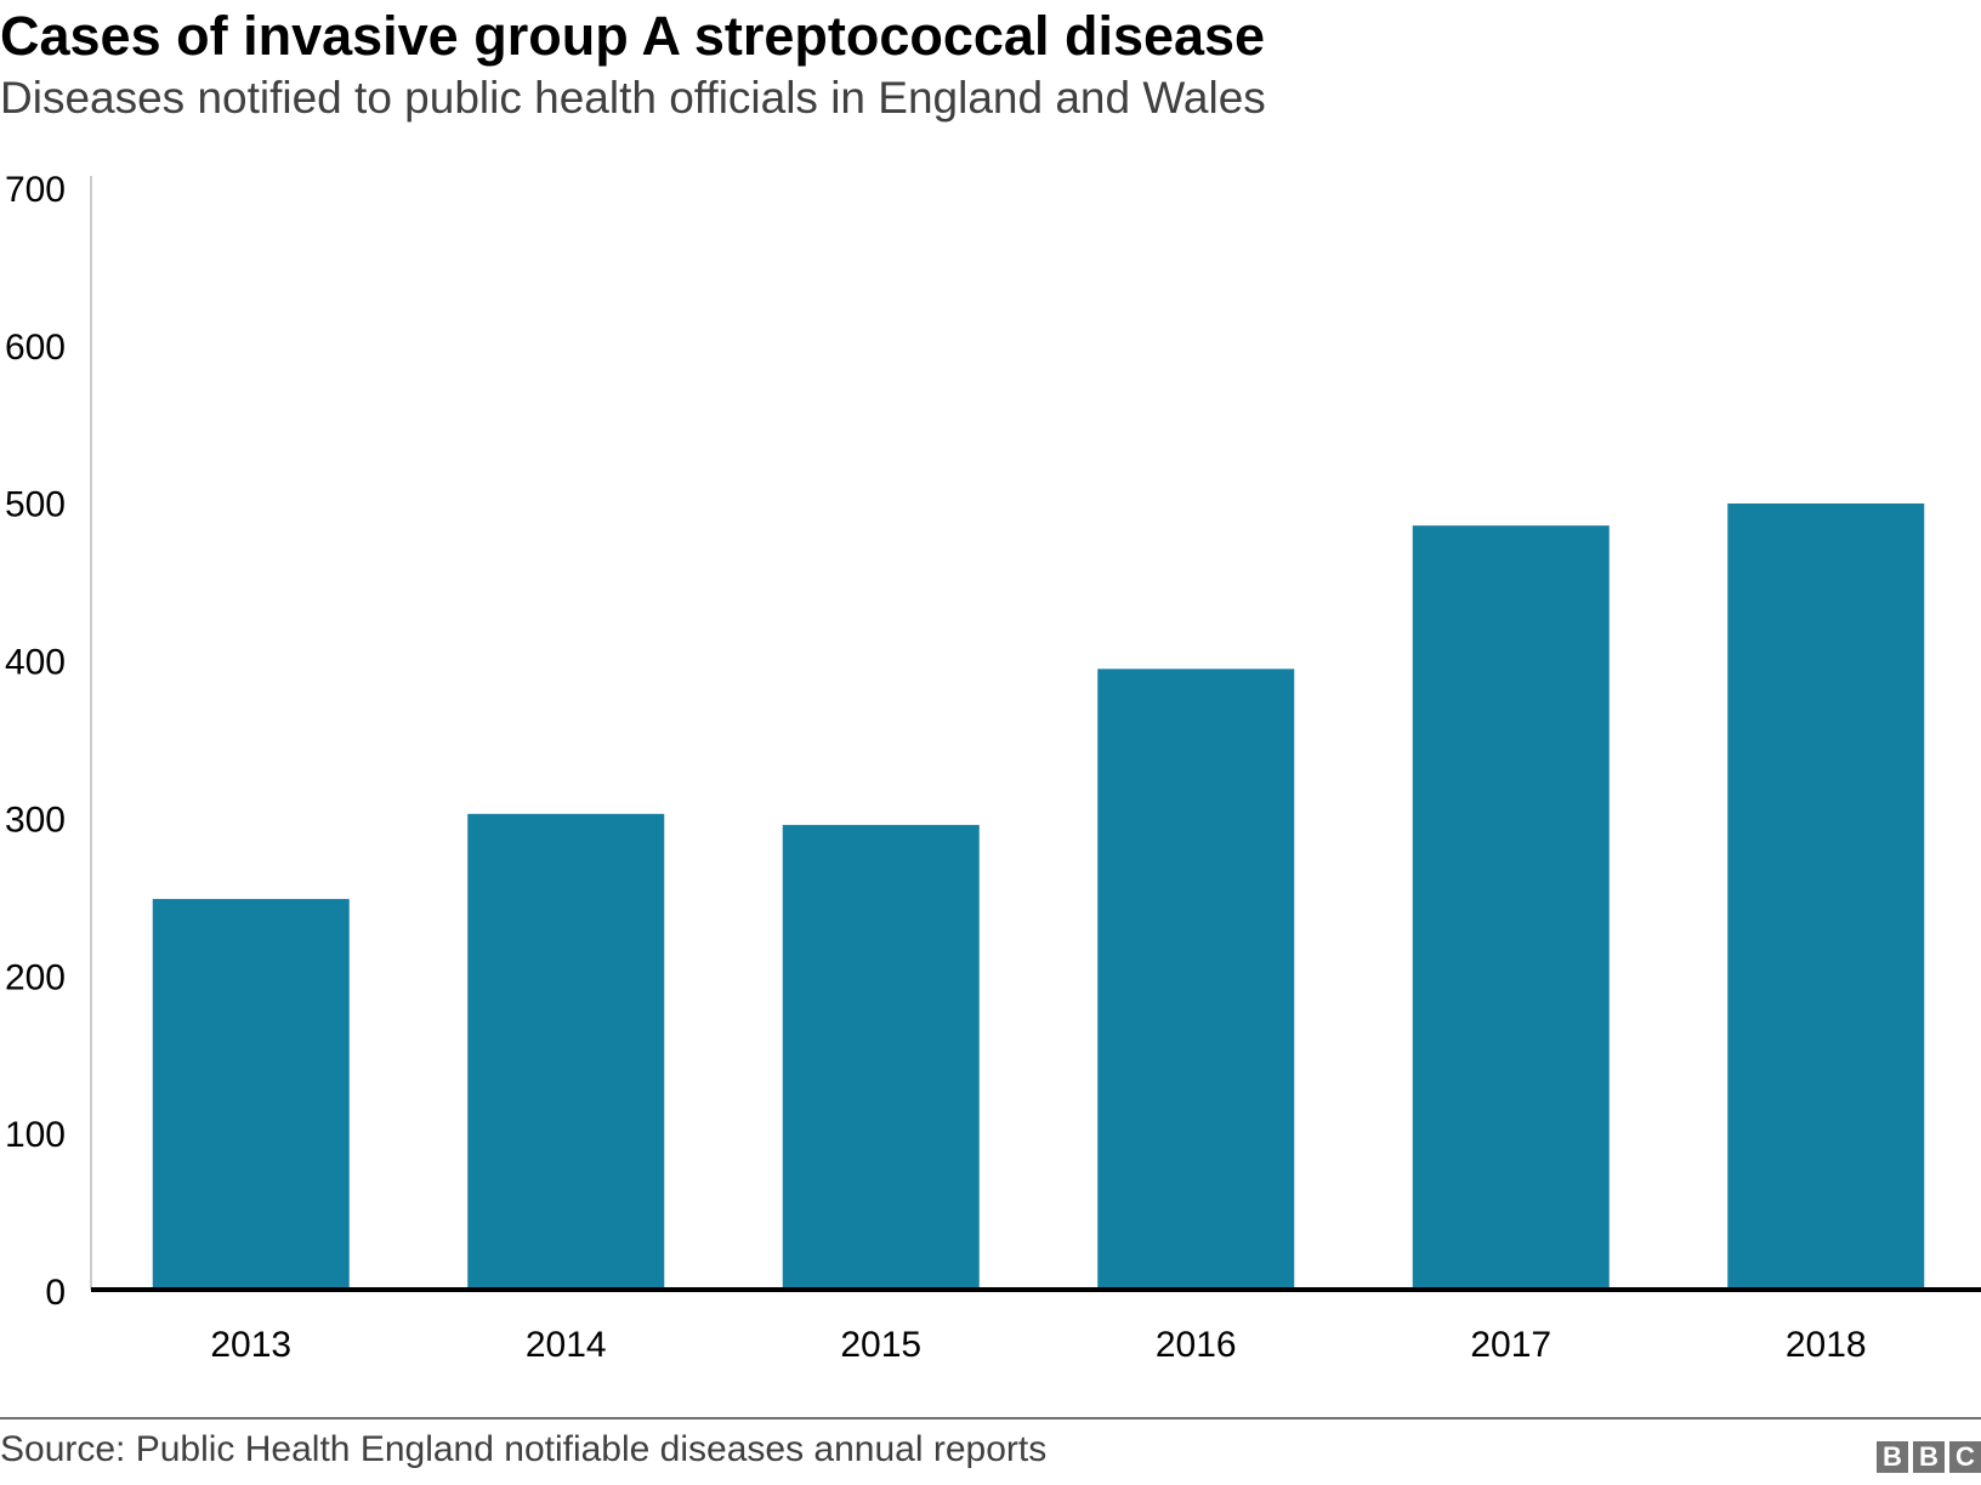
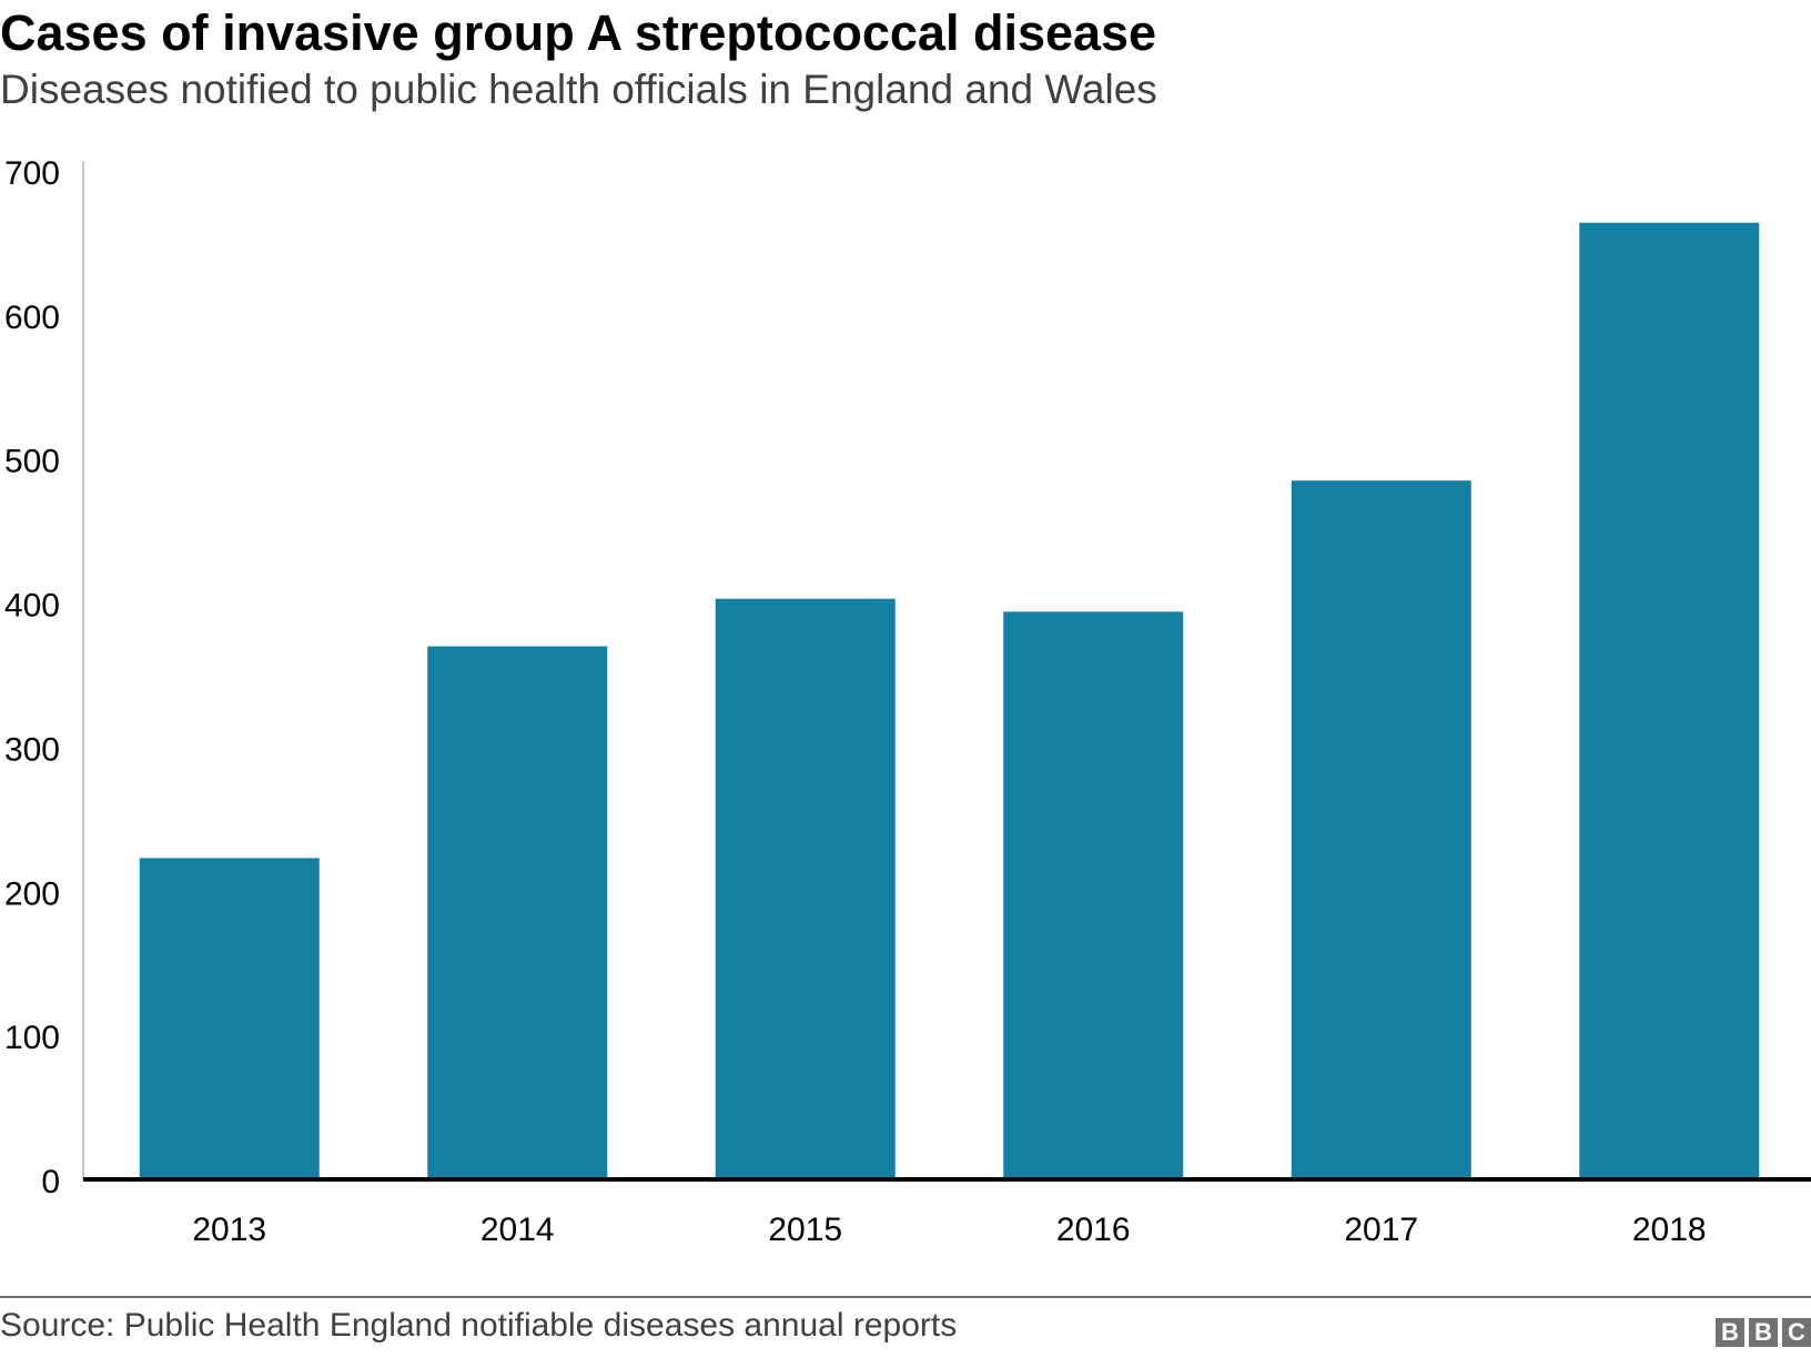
2013: 248 -> 223
2014: 302 -> 370
2015: 295 -> 403
2018: 499 -> 664
